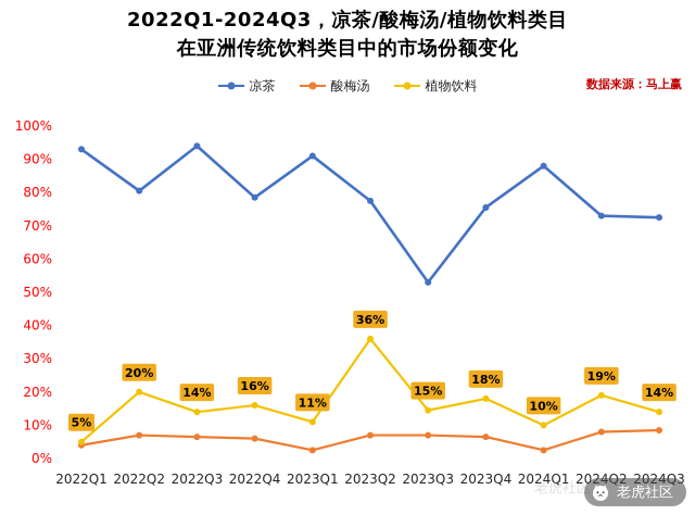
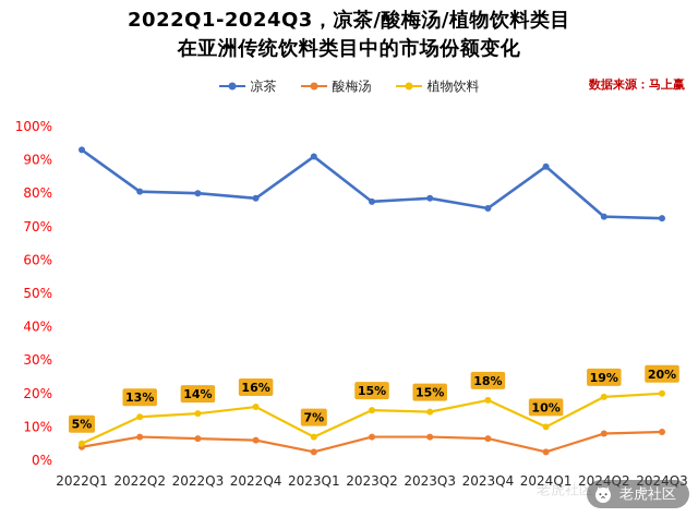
植物饮料/2022Q2: 20% -> 13%
凉茶/2022Q3: 94% -> 80%
植物饮料/2023Q1: 11% -> 7%
植物饮料/2023Q2: 36% -> 15%
凉茶/2023Q3: 53% -> 78%
植物饮料/2024Q3: 14% -> 20%
